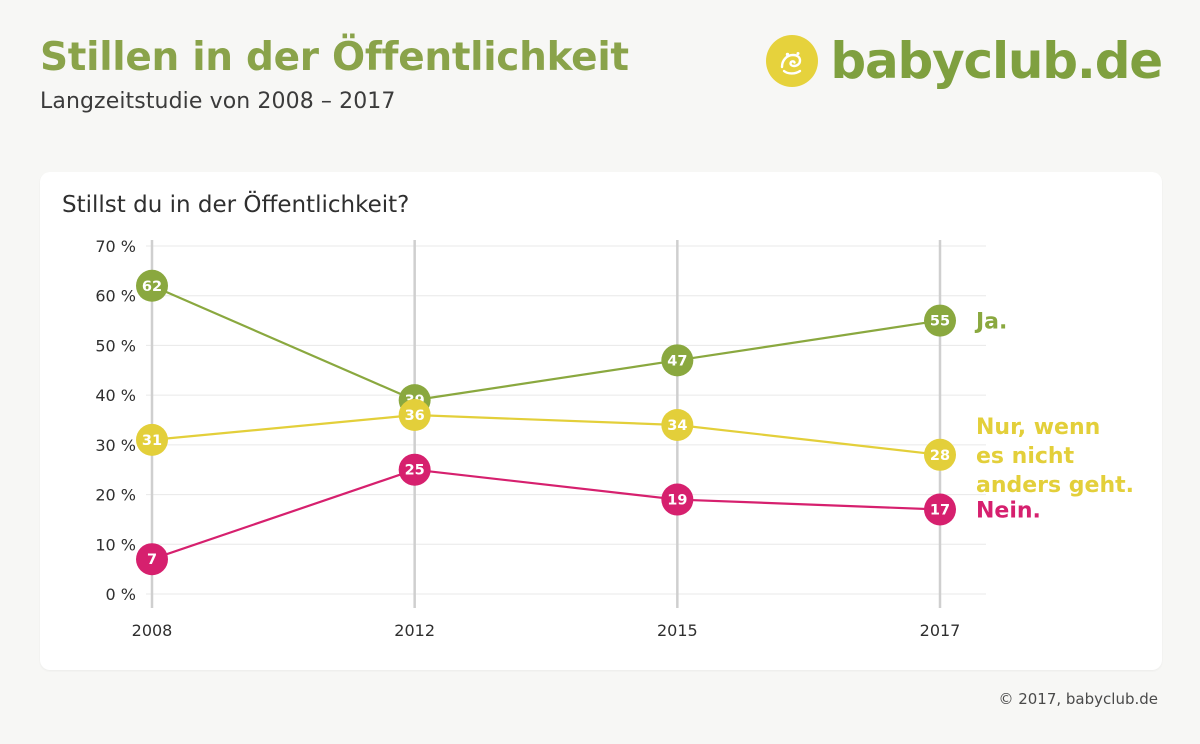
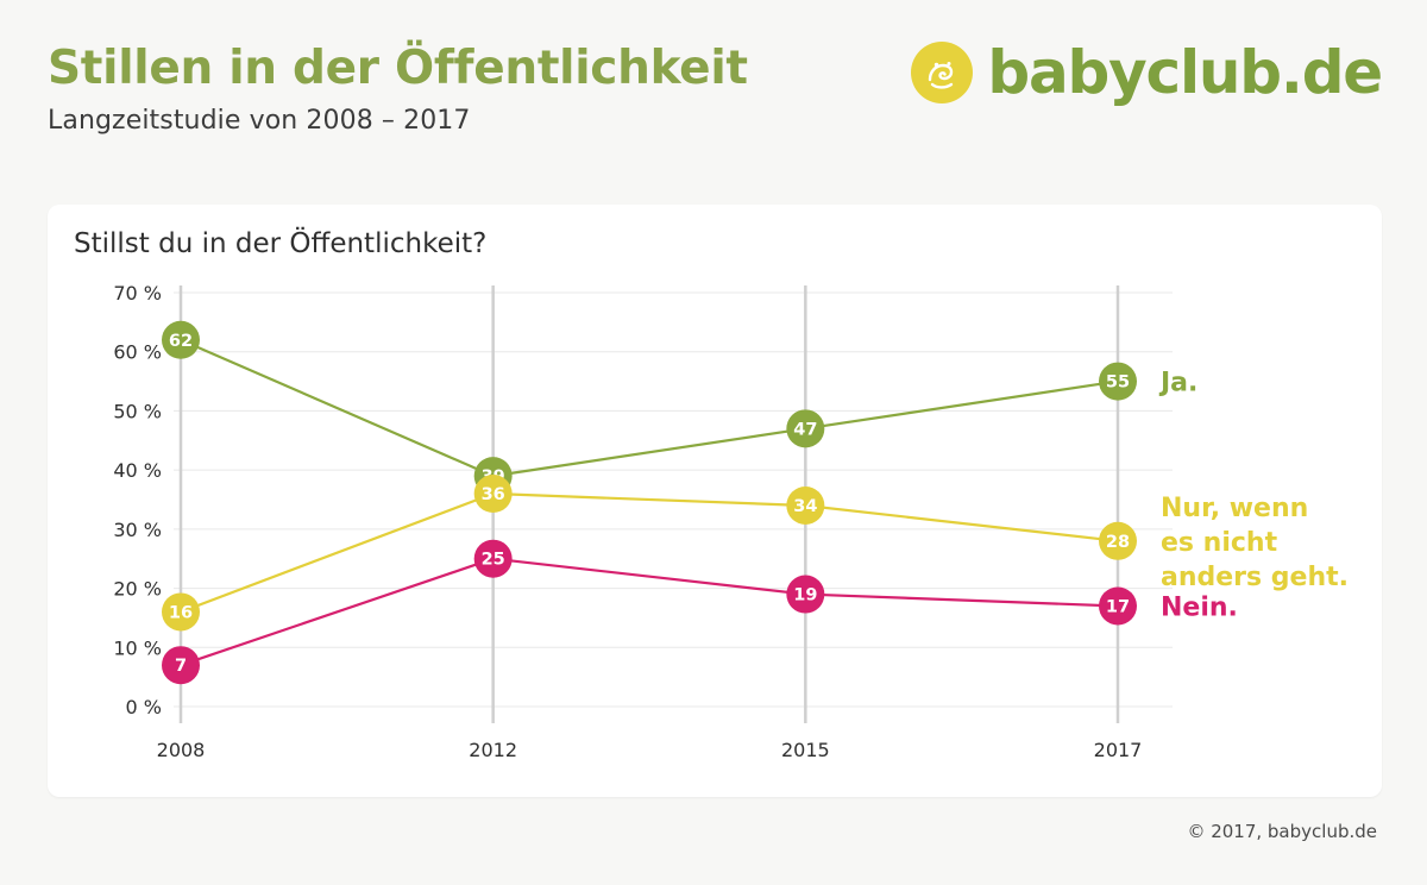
Nur, wenn es nicht anders geht./2008: 31 -> 16
